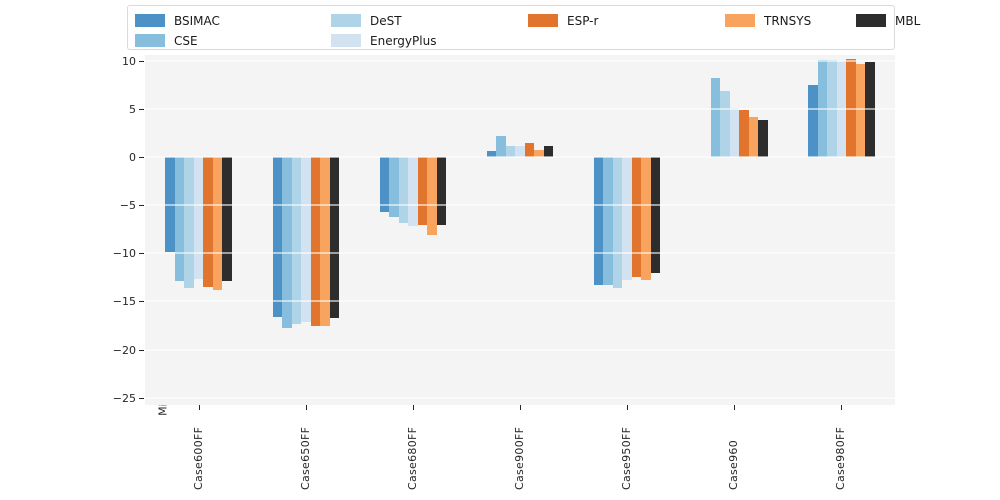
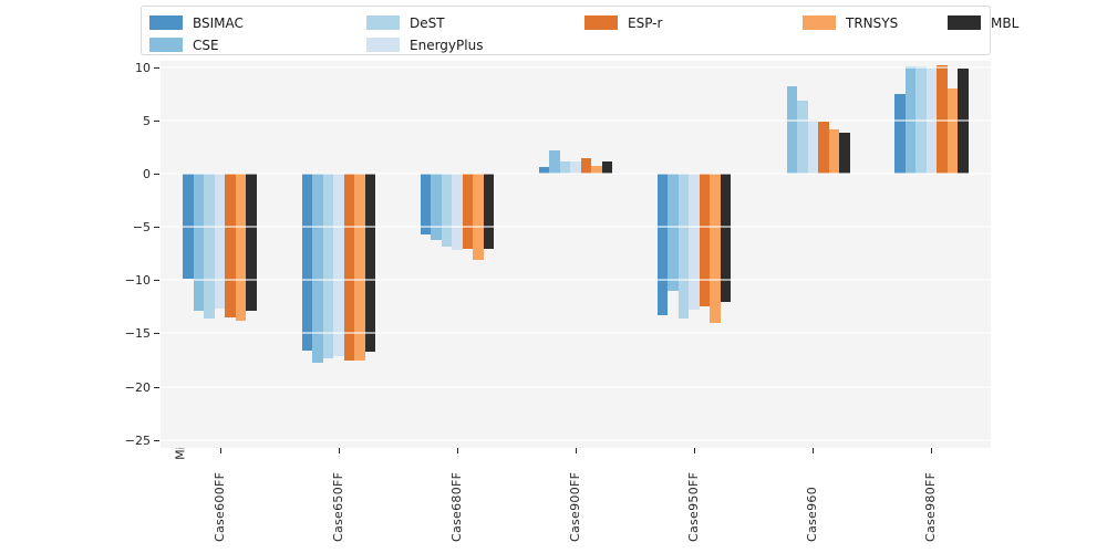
CSE/Case950FF: -13 -> -11
TRNSYS/Case950FF: -13 -> -14
TRNSYS/Case980FF: 10 -> 8
